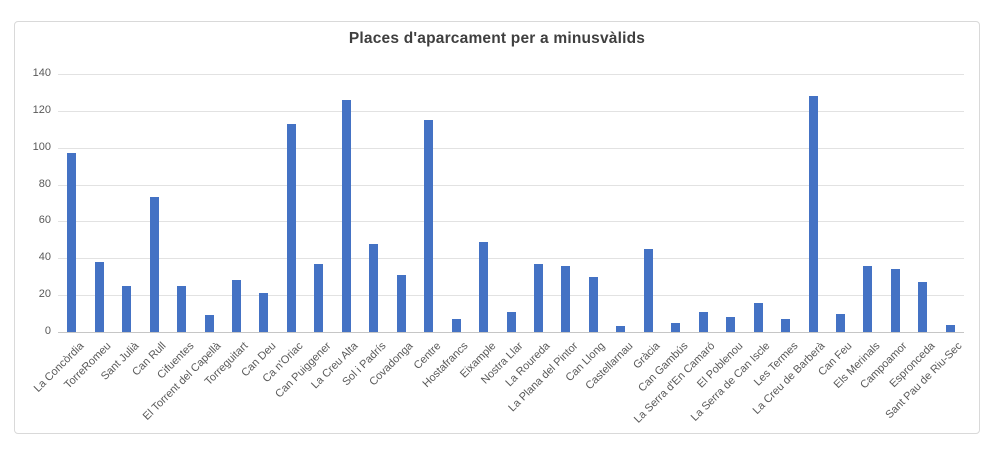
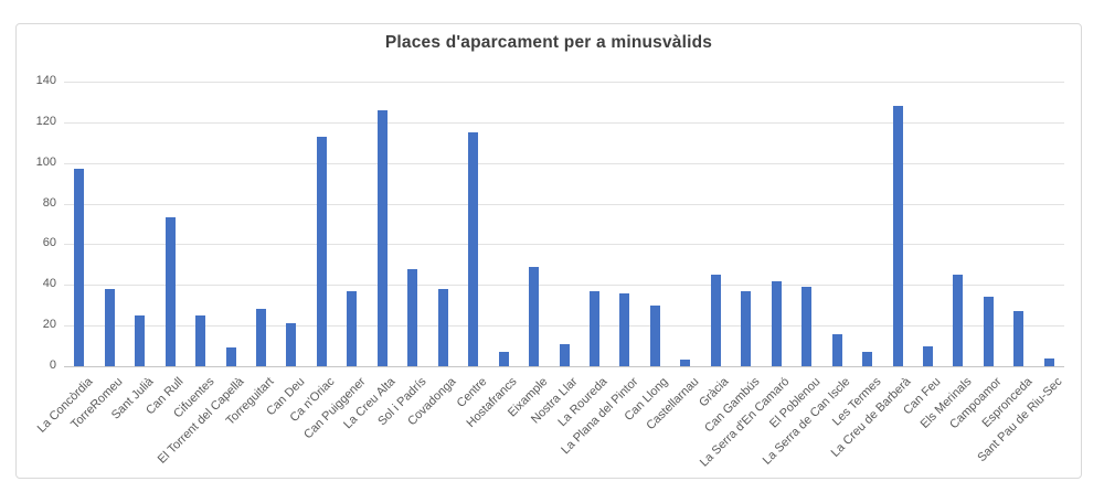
Covadonga: 31 -> 38
Can Gambús: 5 -> 37
La Serra d'En Camaró: 11 -> 42
El Poblenou: 8 -> 39
Els Merinals: 36 -> 45
